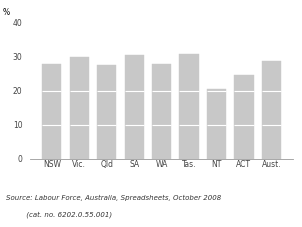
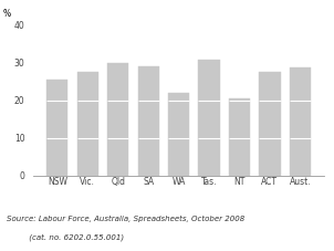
NSW: 28.0 -> 25.5
Vic.: 29.8 -> 27.5
Qld: 27.5 -> 30.0
SA: 30.5 -> 29.0
WA: 28.0 -> 22.0
ACT: 24.5 -> 27.5
